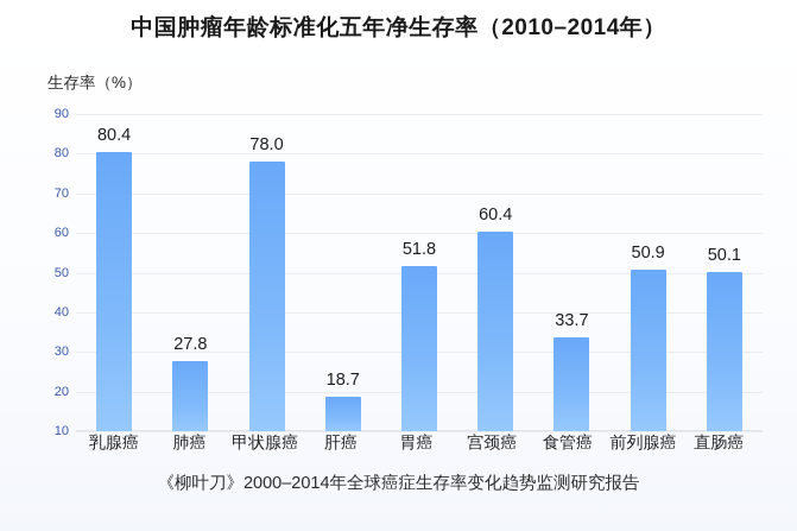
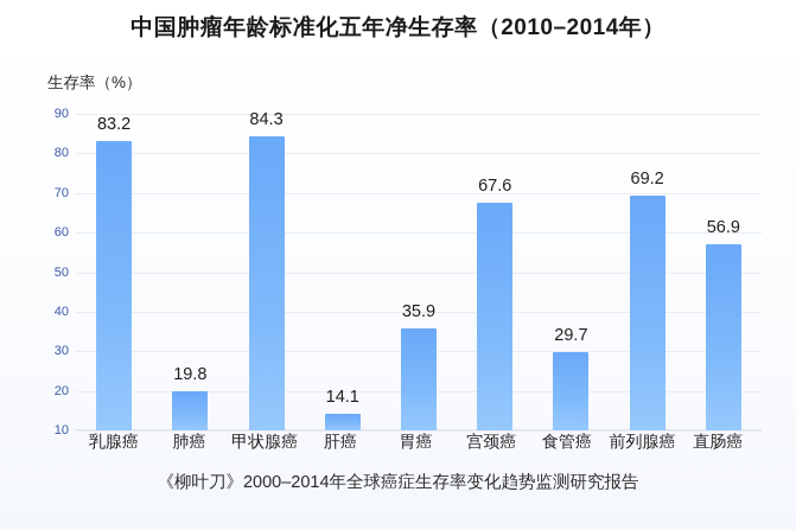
乳腺癌: 80.4 -> 83.2
肺癌: 27.8 -> 19.8
甲状腺癌: 78.0 -> 84.3
肝癌: 18.7 -> 14.1
胃癌: 51.8 -> 35.9
宫颈癌: 60.4 -> 67.6
食管癌: 33.7 -> 29.7
前列腺癌: 50.9 -> 69.2
直肠癌: 50.1 -> 56.9
